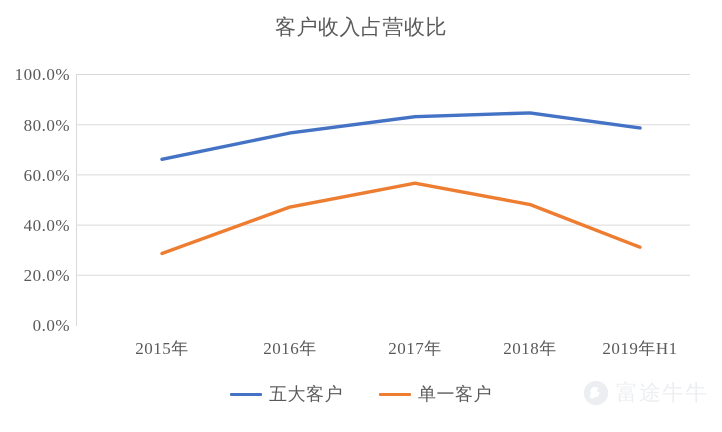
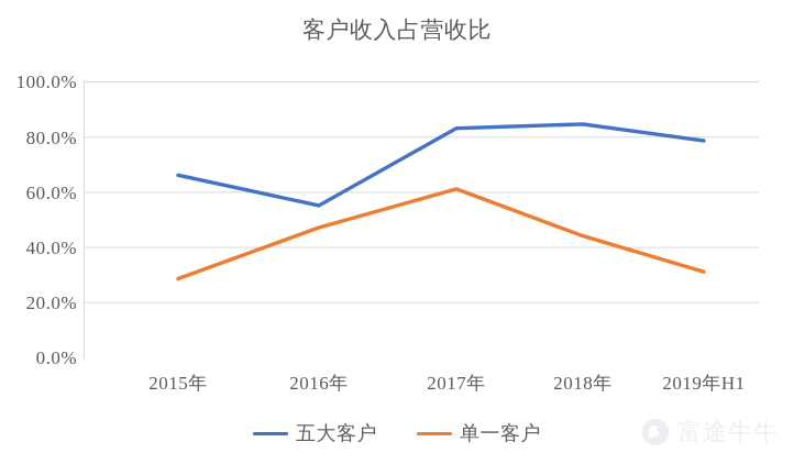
五大客户/2016年: 76% -> 55%
单一客户/2017年: 56% -> 61%
单一客户/2018年: 48% -> 44%
